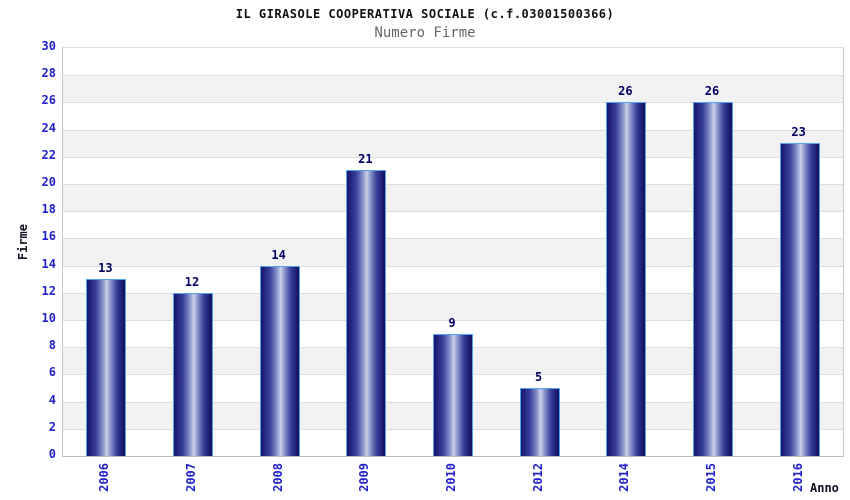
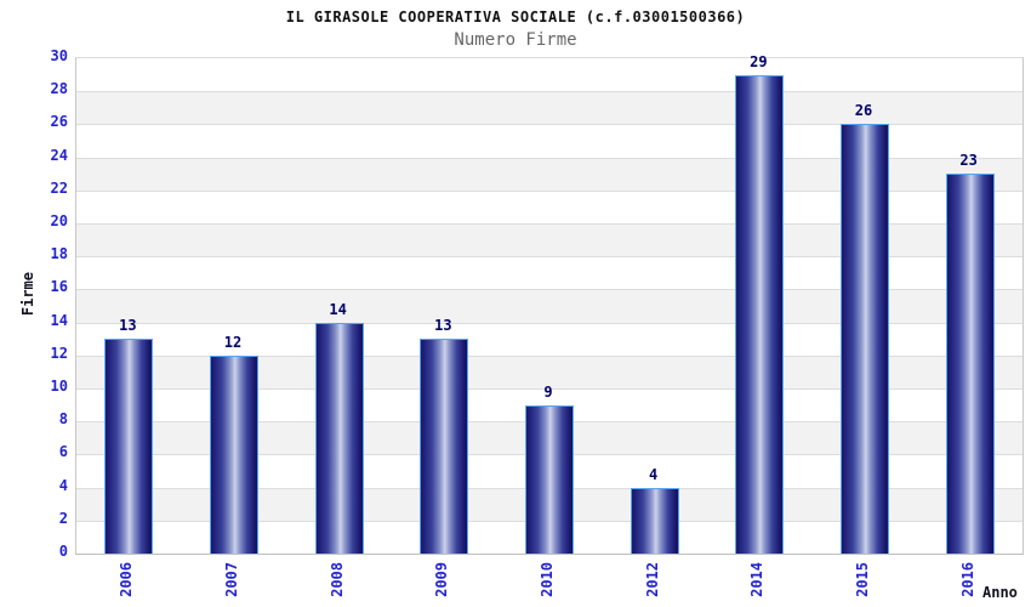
2009: 21 -> 13
2012: 5 -> 4
2014: 26 -> 29
